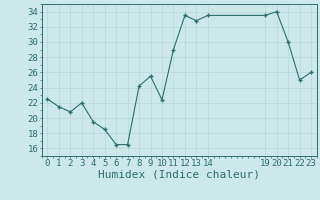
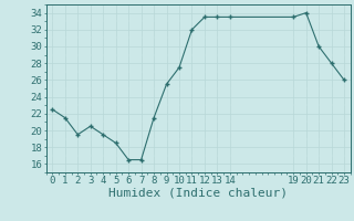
2: 20.8 -> 19.5
3: 22.0 -> 20.5
8: 24.2 -> 21.5
10: 22.4 -> 27.5
11: 29.0 -> 32.0
13: 32.8 -> 33.5
22: 25.0 -> 28.0
